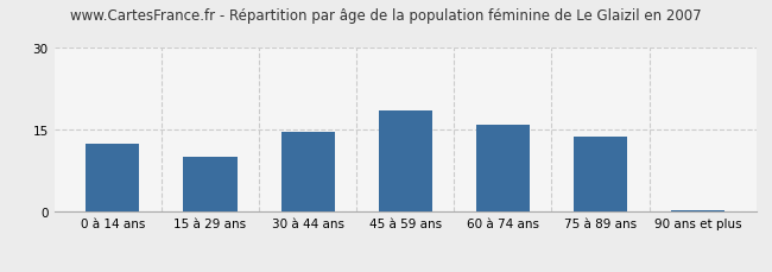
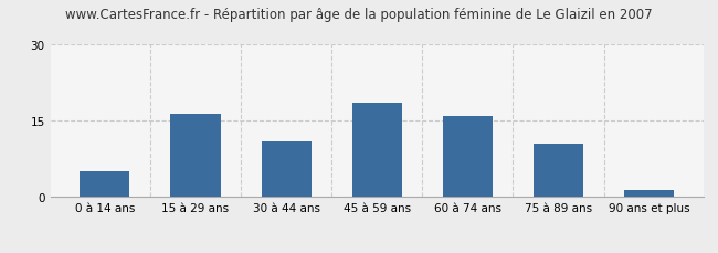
0 à 14 ans: 12.5 -> 5.0
15 à 29 ans: 10.0 -> 16.5
30 à 44 ans: 14.7 -> 11.0
75 à 89 ans: 13.8 -> 10.5
90 ans et plus: 0.2 -> 1.5
